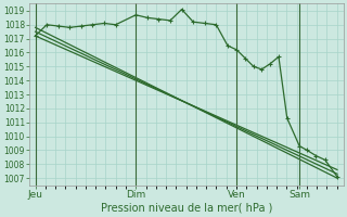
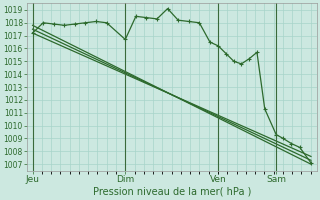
Dim: 1018.7 -> 1016.7
